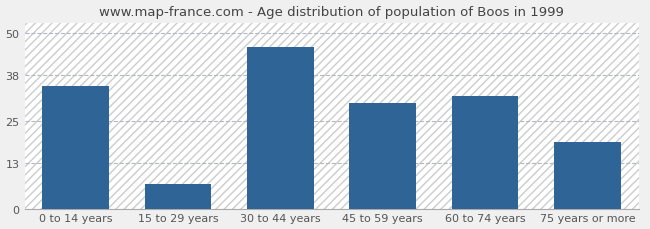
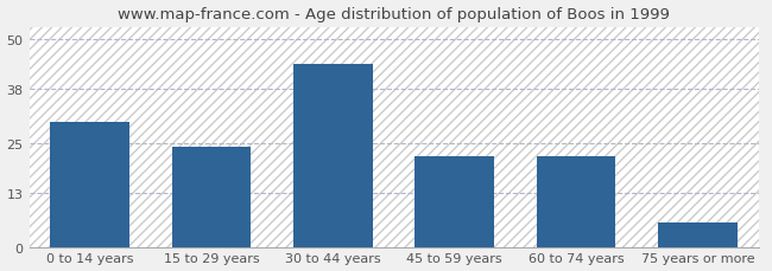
0 to 14 years: 35 -> 30
15 to 29 years: 7 -> 24
30 to 44 years: 46 -> 44
45 to 59 years: 30 -> 22
60 to 74 years: 32 -> 22
75 years or more: 19 -> 6
